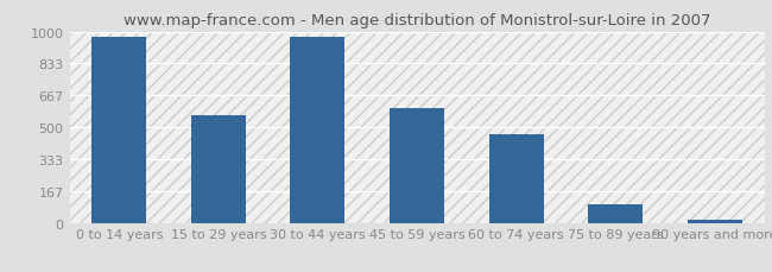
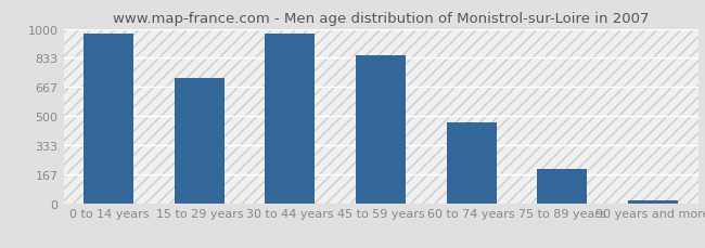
15 to 29 years: 560 -> 720
45 to 59 years: 600 -> 850
75 to 89 years: 100 -> 200
